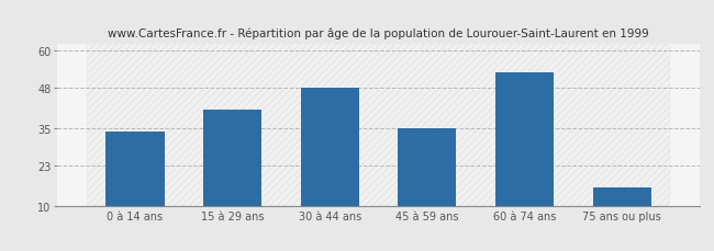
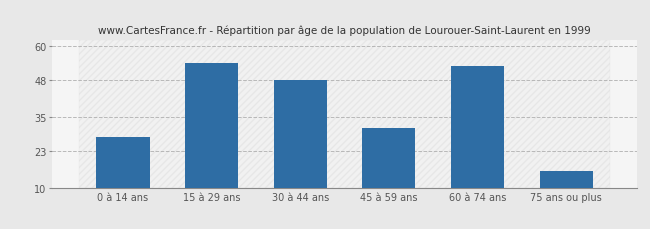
0 à 14 ans: 34 -> 28
15 à 29 ans: 41 -> 54
45 à 59 ans: 35 -> 31
